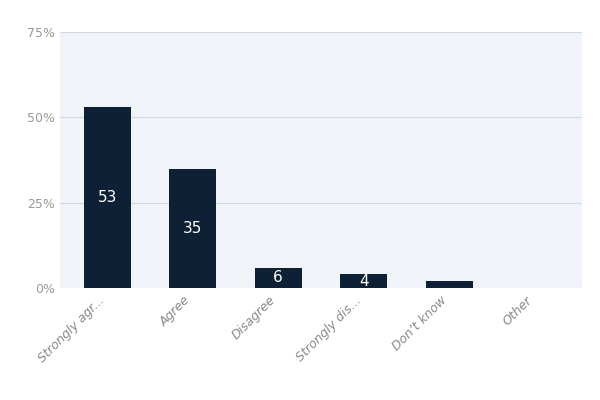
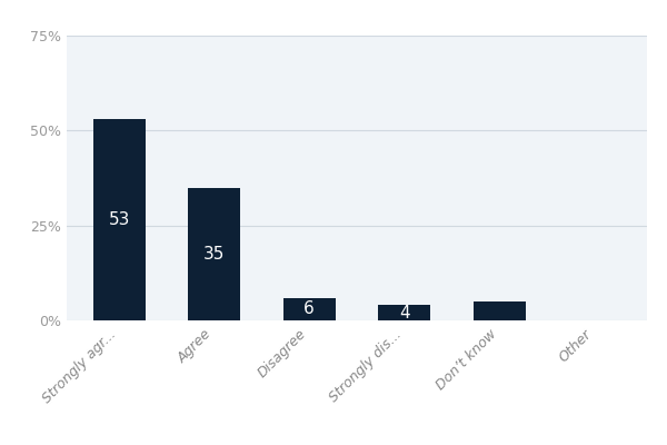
Don’t know: 2% -> 5%
